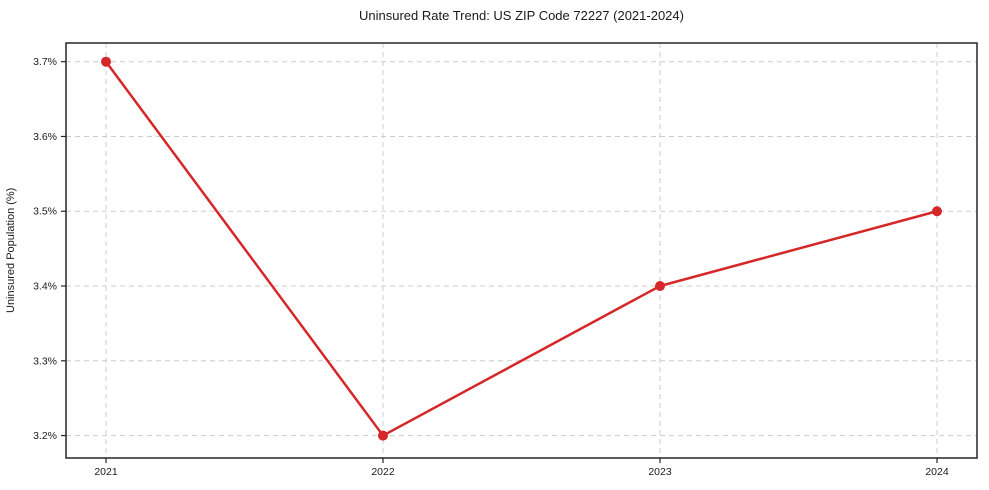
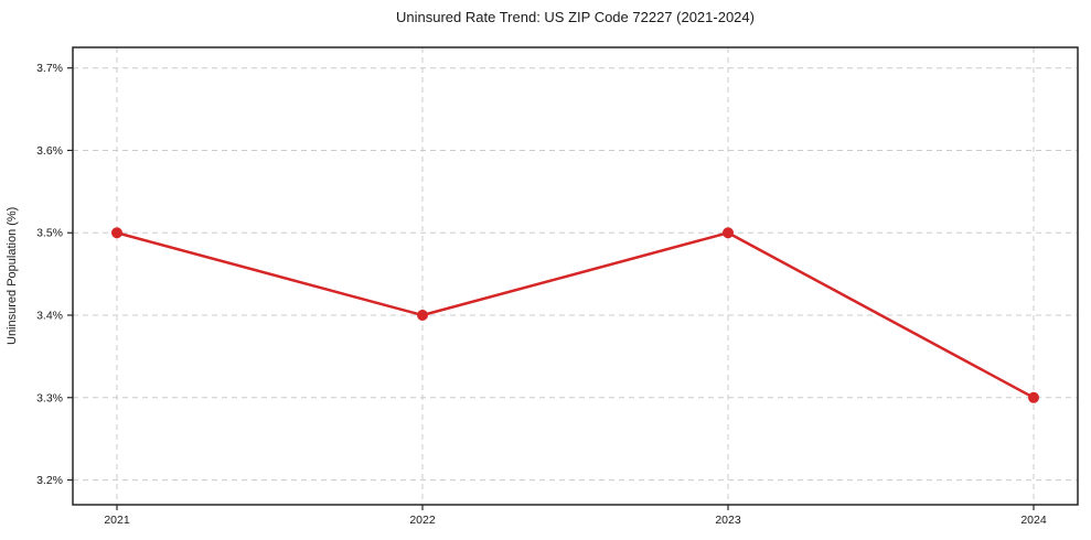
2021: 3.7% -> 3.5%
2022: 3.2% -> 3.4%
2023: 3.4% -> 3.5%
2024: 3.5% -> 3.3%
